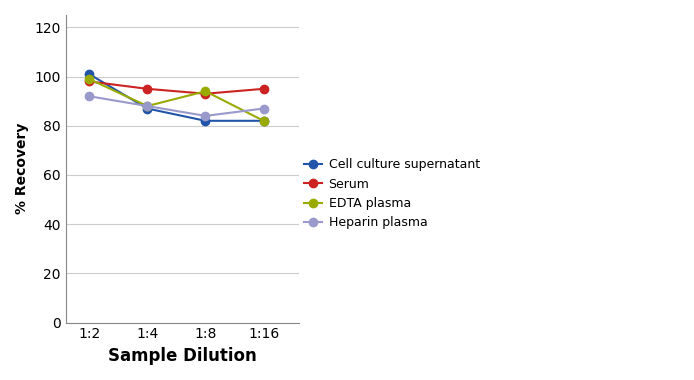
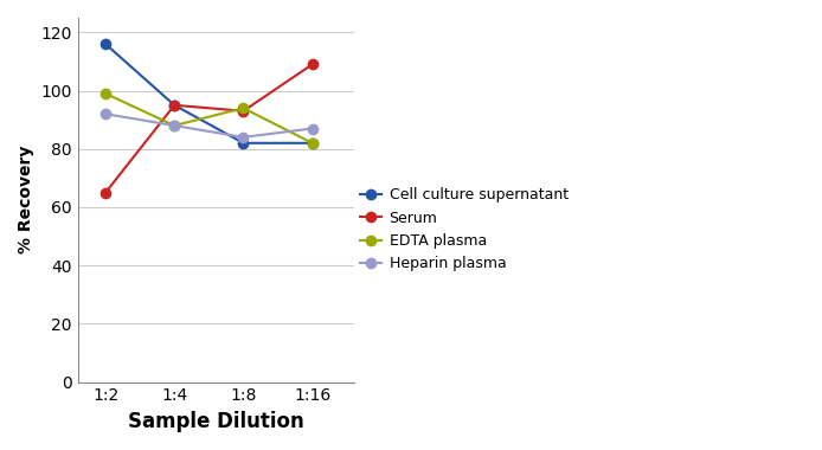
Cell culture supernatant/1:2: 101 -> 116
Serum/1:2: 98 -> 65
Cell culture supernatant/1:4: 87 -> 95
Serum/1:16: 95 -> 109
